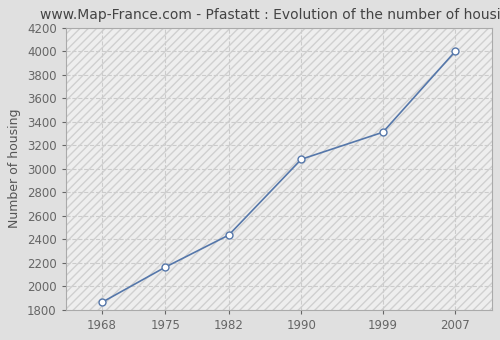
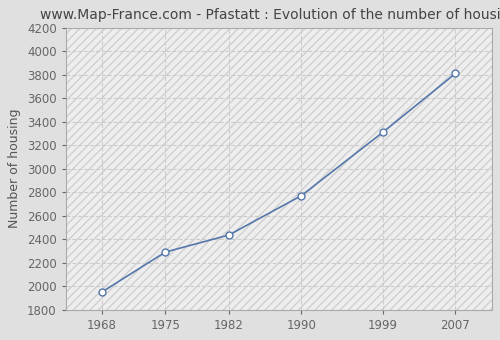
1968: 1860 -> 1950
1975: 2160 -> 2290
1990: 3080 -> 2770
2007: 4000 -> 3810
